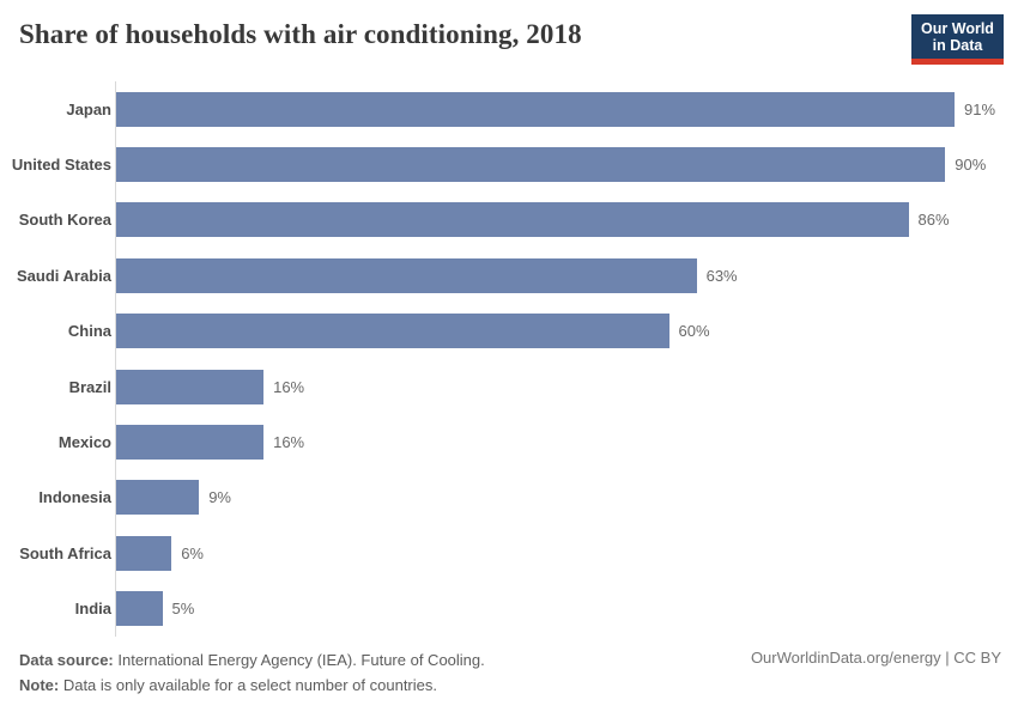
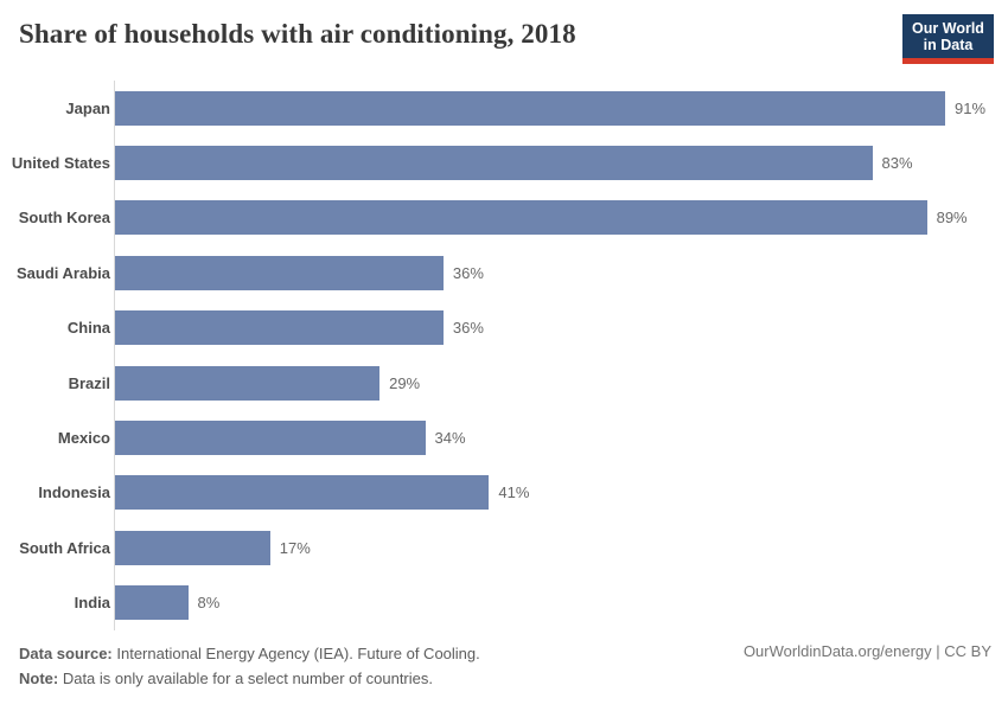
United States: 90% -> 83%
South Korea: 86% -> 89%
Saudi Arabia: 63% -> 36%
China: 60% -> 36%
Brazil: 16% -> 29%
Mexico: 16% -> 34%
Indonesia: 9% -> 41%
South Africa: 6% -> 17%
India: 5% -> 8%
